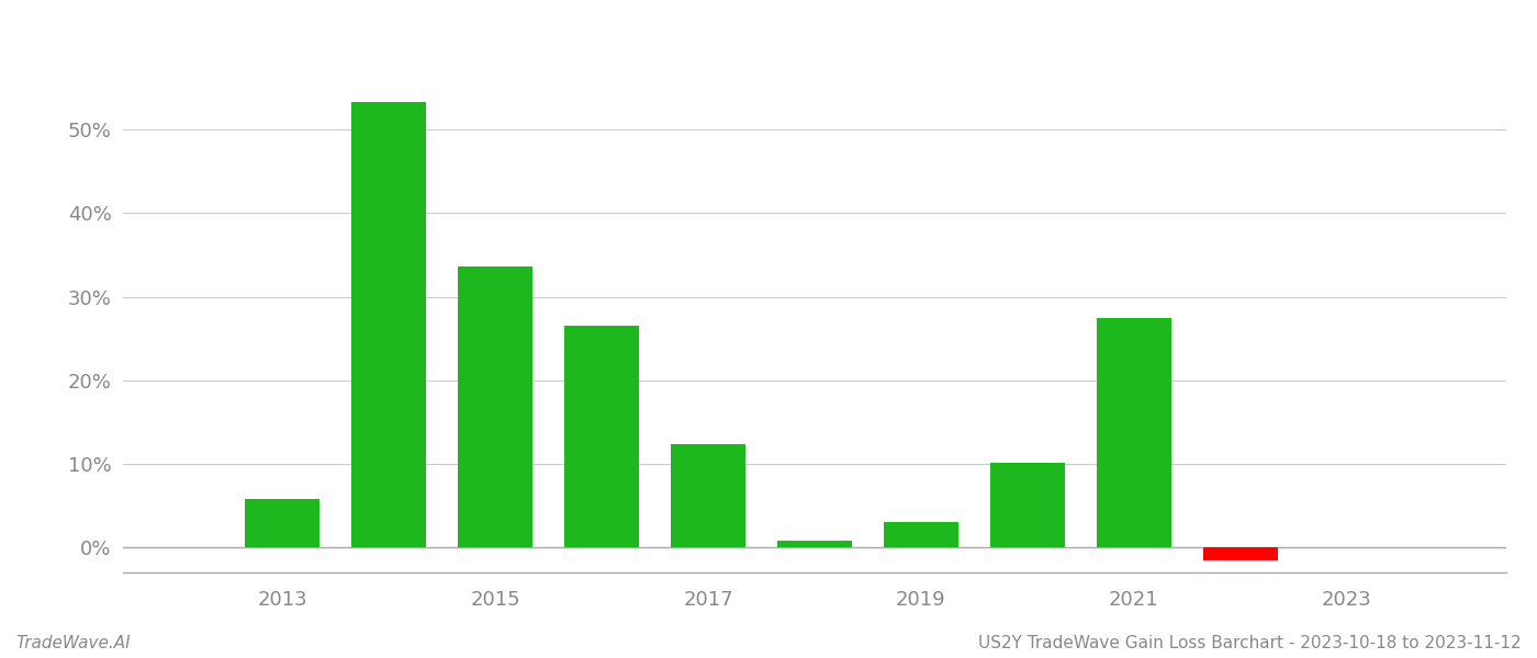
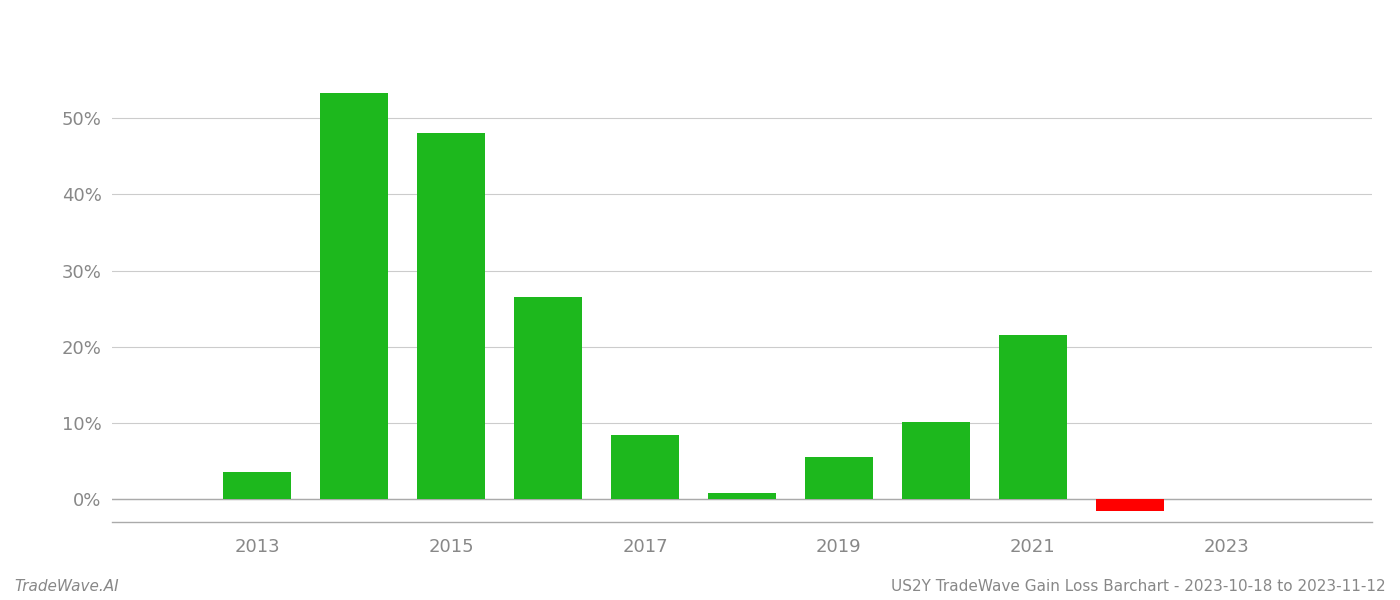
2013: 5.8% -> 3.5%
2015: 33.6% -> 48.0%
2017: 12.4% -> 8.4%
2019: 3.0% -> 5.5%
2021: 27.4% -> 21.5%
